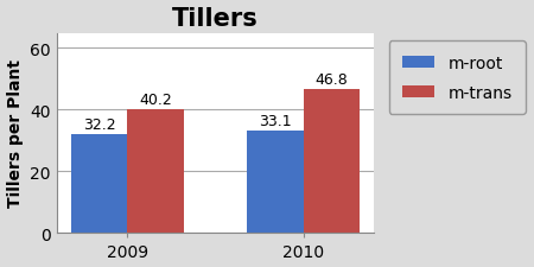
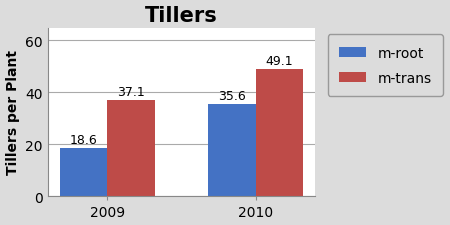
m-root/2009: 32.2 -> 18.6
m-trans/2009: 40.2 -> 37.1
m-root/2010: 33.1 -> 35.6
m-trans/2010: 46.8 -> 49.1
